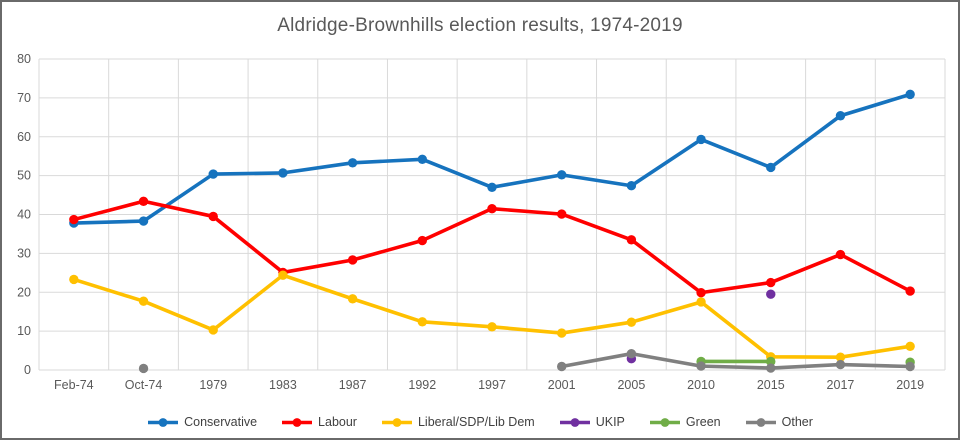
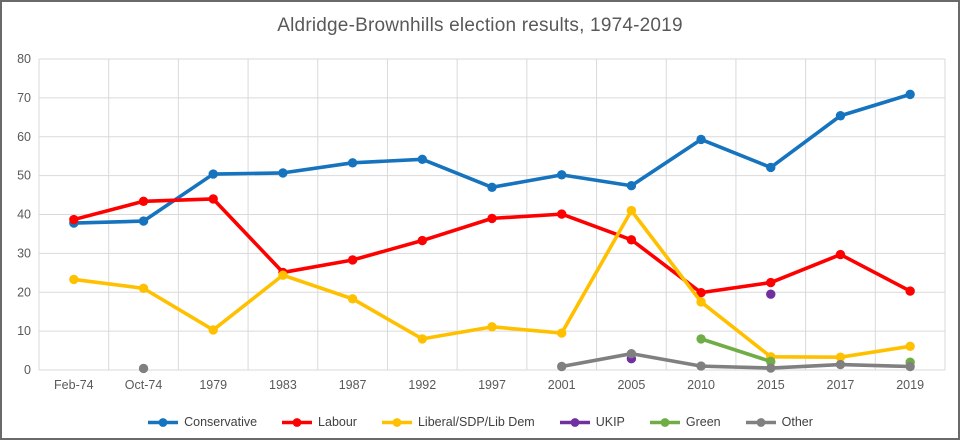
Liberal/SDP/Lib Dem/Oct-74: 18 -> 21
Labour/1979: 40 -> 44
Liberal/SDP/Lib Dem/1992: 12 -> 8
Labour/1997: 42 -> 39
Liberal/SDP/Lib Dem/2005: 12 -> 41
Green/2010: 2 -> 8
